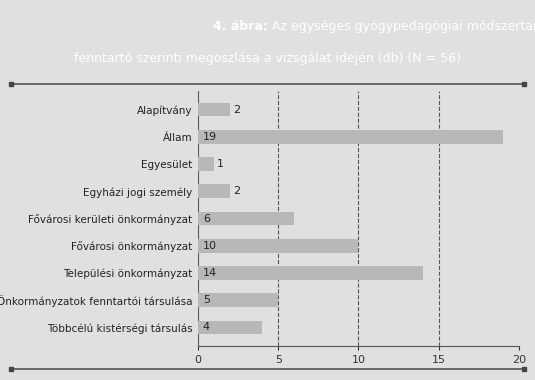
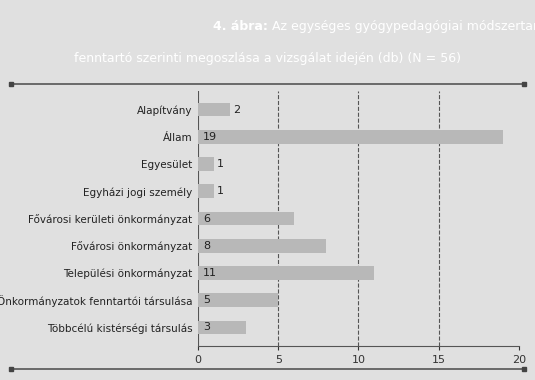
Egyházi jogi személy: 2 -> 1
Fővárosi önkormányzat: 10 -> 8
Települési önkormányzat: 14 -> 11
Többcélú kistérségi társulás: 4 -> 3
